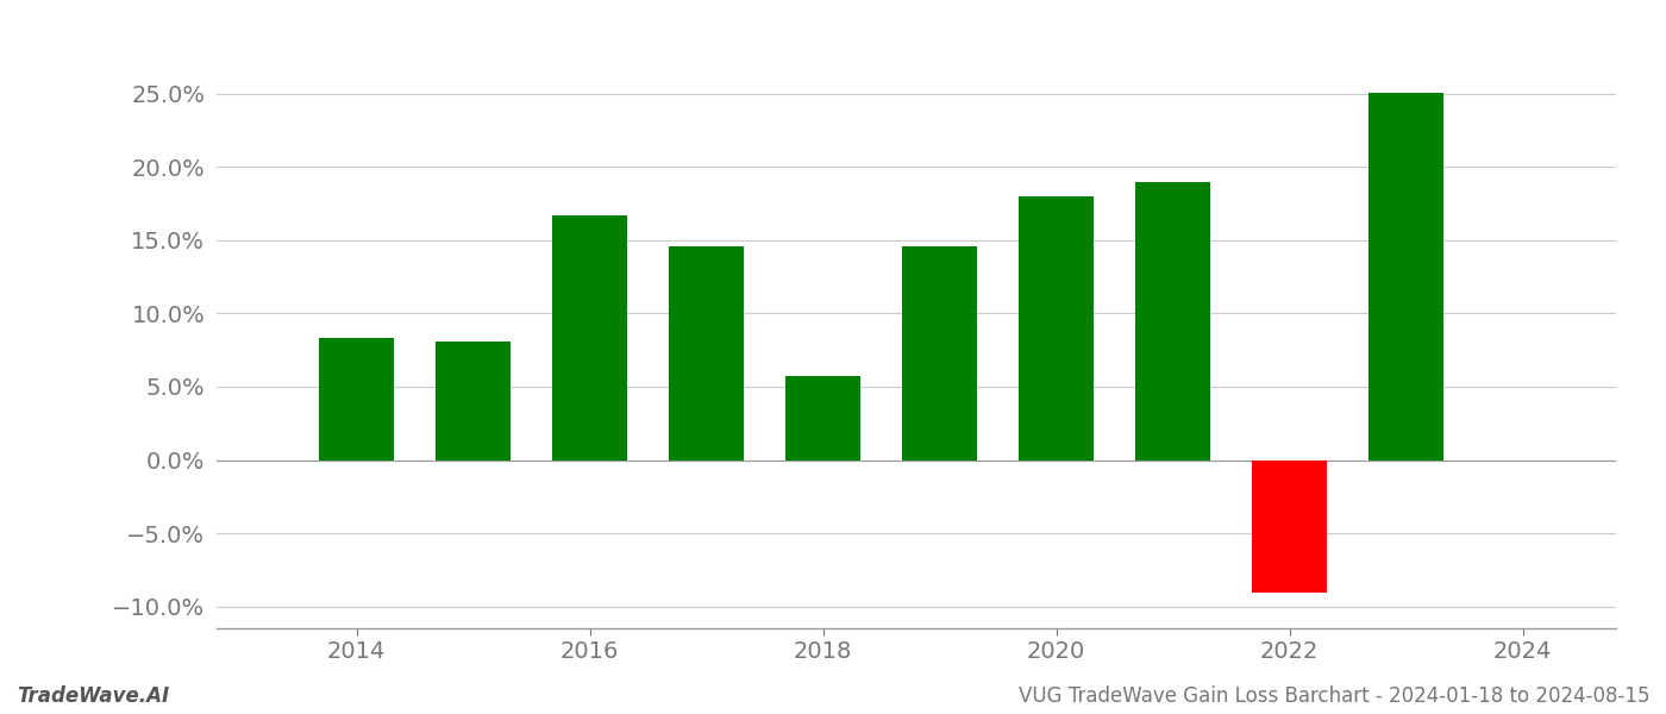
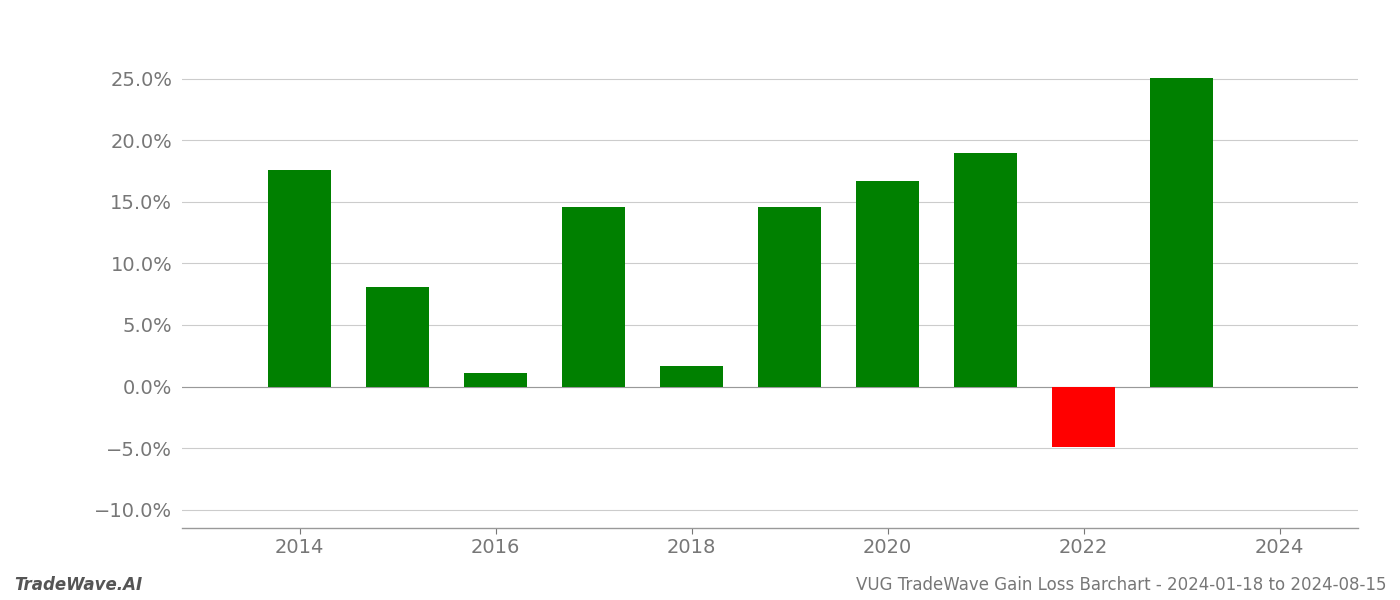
2014: 8.3% -> 17.6%
2016: 16.7% -> 1.1%
2018: 5.7% -> 1.7%
2020: 18.0% -> 16.7%
2022: -9.1% -> -4.9%
